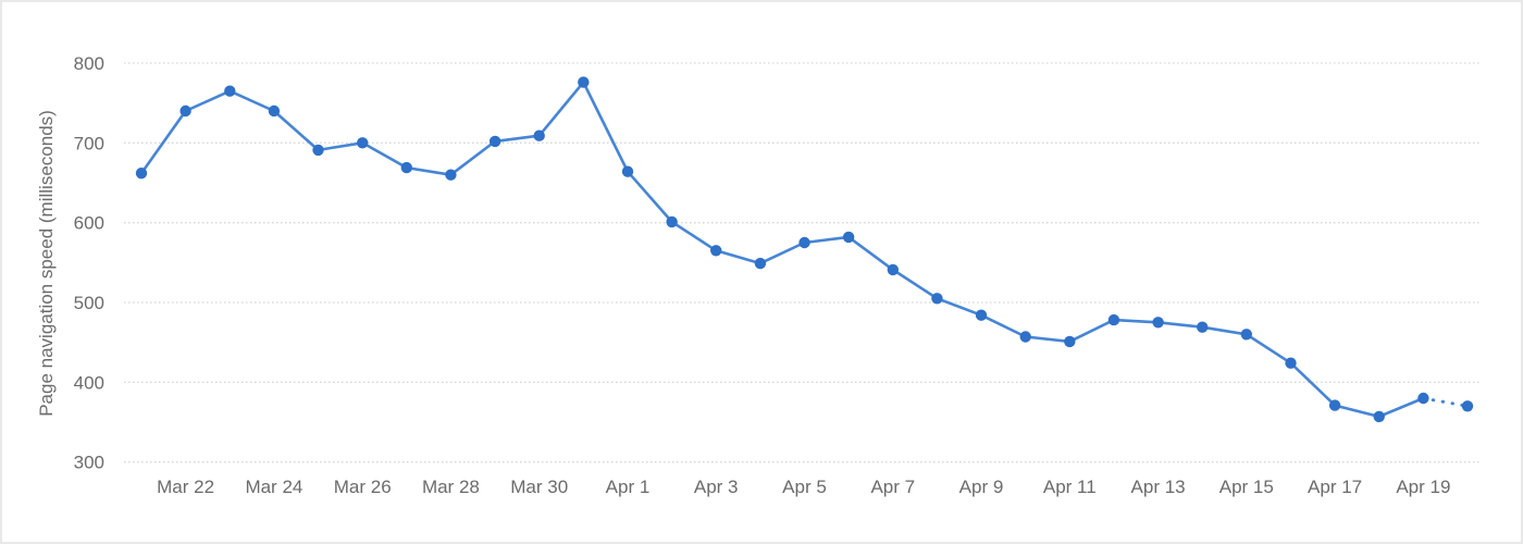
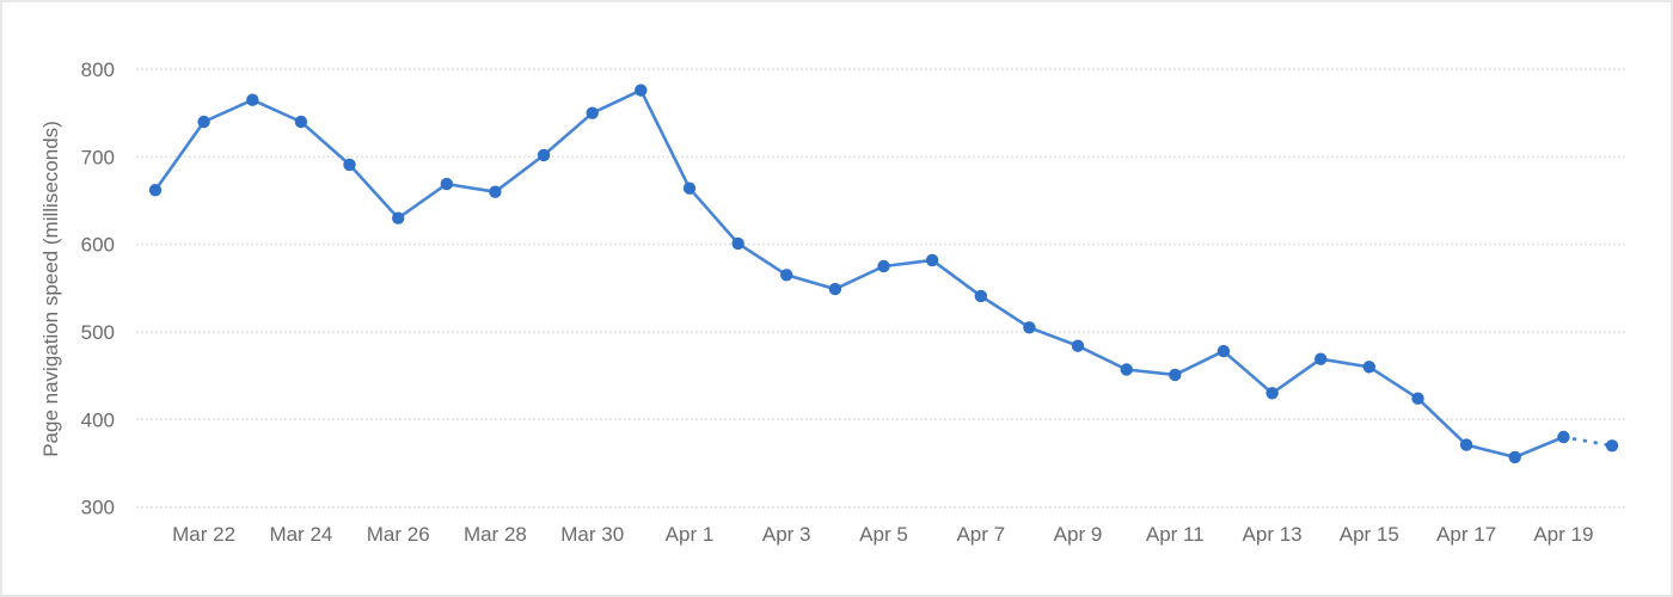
Mar 26: 700 -> 630
Mar 30: 710 -> 750
Apr 13: 480 -> 430
